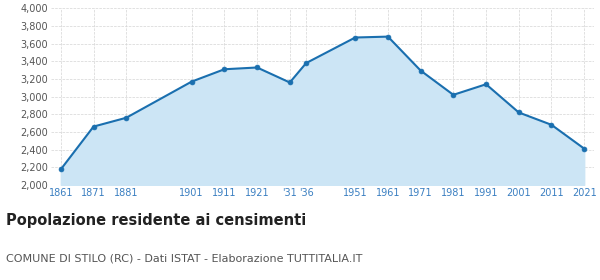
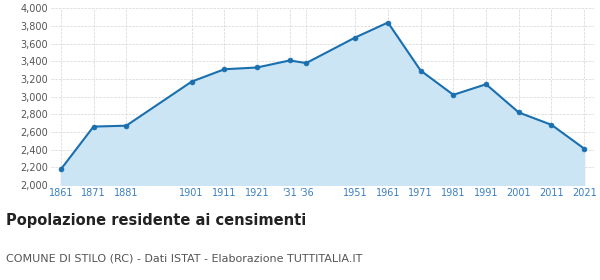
1881: 2,760 -> 2,670
'31: 3,160 -> 3,410
1961: 3,680 -> 3,840
